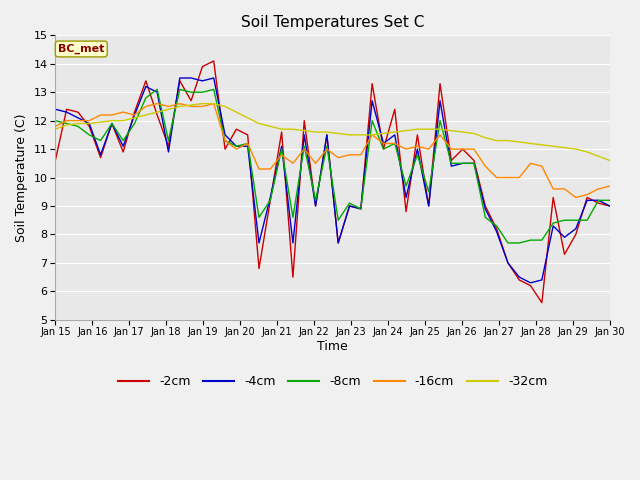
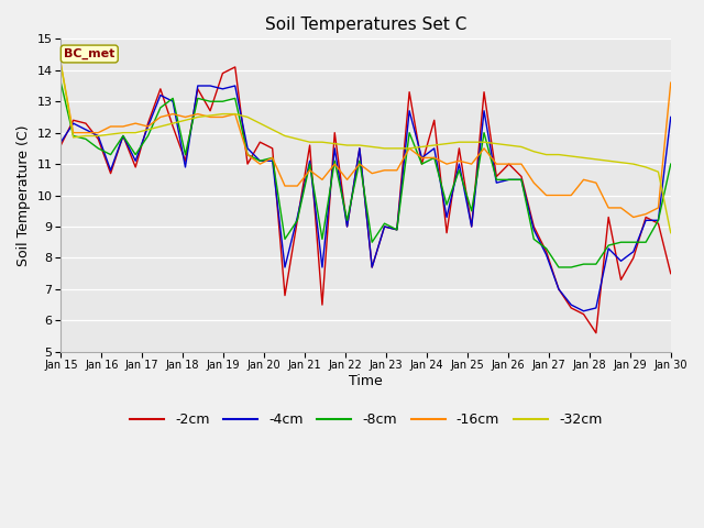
-2cm/Jan 15: 10.6 -> 11.6
-4cm/Jan 15: 12.4 -> 11.7
-8cm/Jan 15: 12.0 -> 13.6
-16cm/Jan 15: 11.8 -> 14.2
-32cm/Jan 15: 11.70 -> 14.20
-2cm/Jan 30: 9.0 -> 7.5
-4cm/Jan 30: 9.0 -> 12.5
-8cm/Jan 30: 9.2 -> 11.0
-16cm/Jan 30: 9.7 -> 13.6
-32cm/Jan 30: 10.60 -> 8.80
